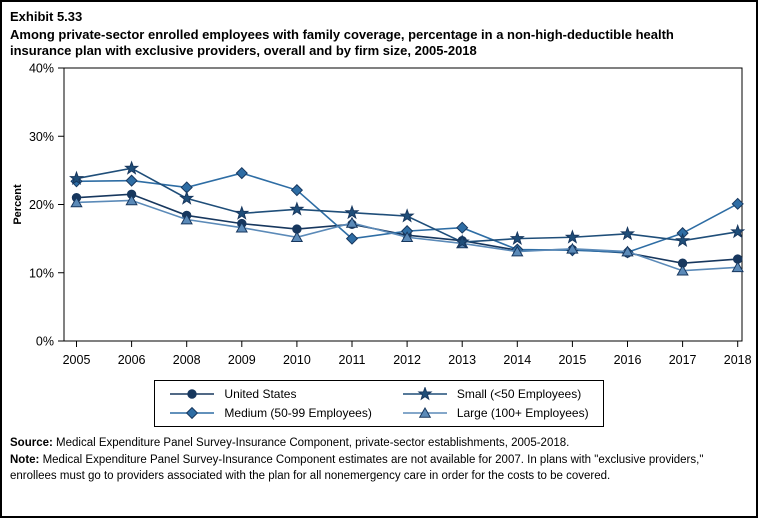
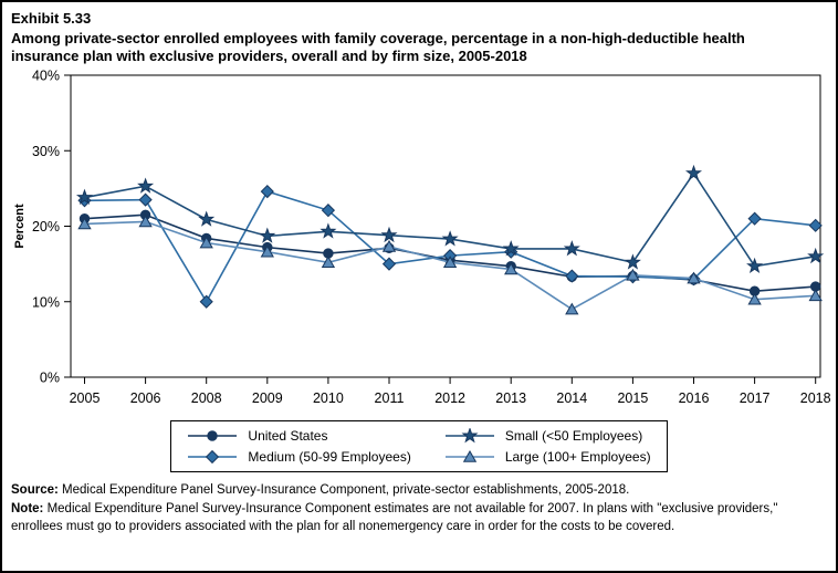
Medium (50-99 Employees)/2008: 22% -> 10%
Small (<50 Employees)/2013: 14% -> 17%
Small (<50 Employees)/2014: 15% -> 17%
Large (100+ Employees)/2014: 13% -> 9%
Small (<50 Employees)/2016: 16% -> 27%
Medium (50-99 Employees)/2017: 16% -> 21%
